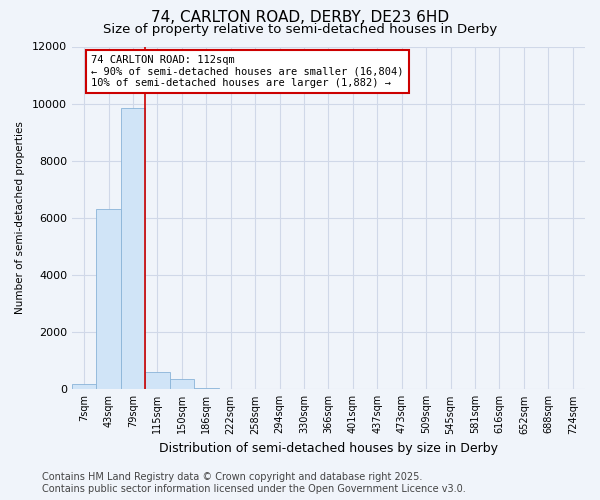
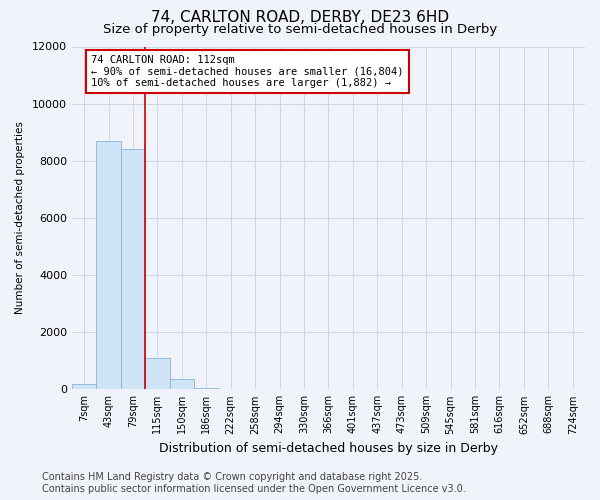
43sqm: 6300 -> 8700
79sqm: 9850 -> 8400
115sqm: 600 -> 1100
